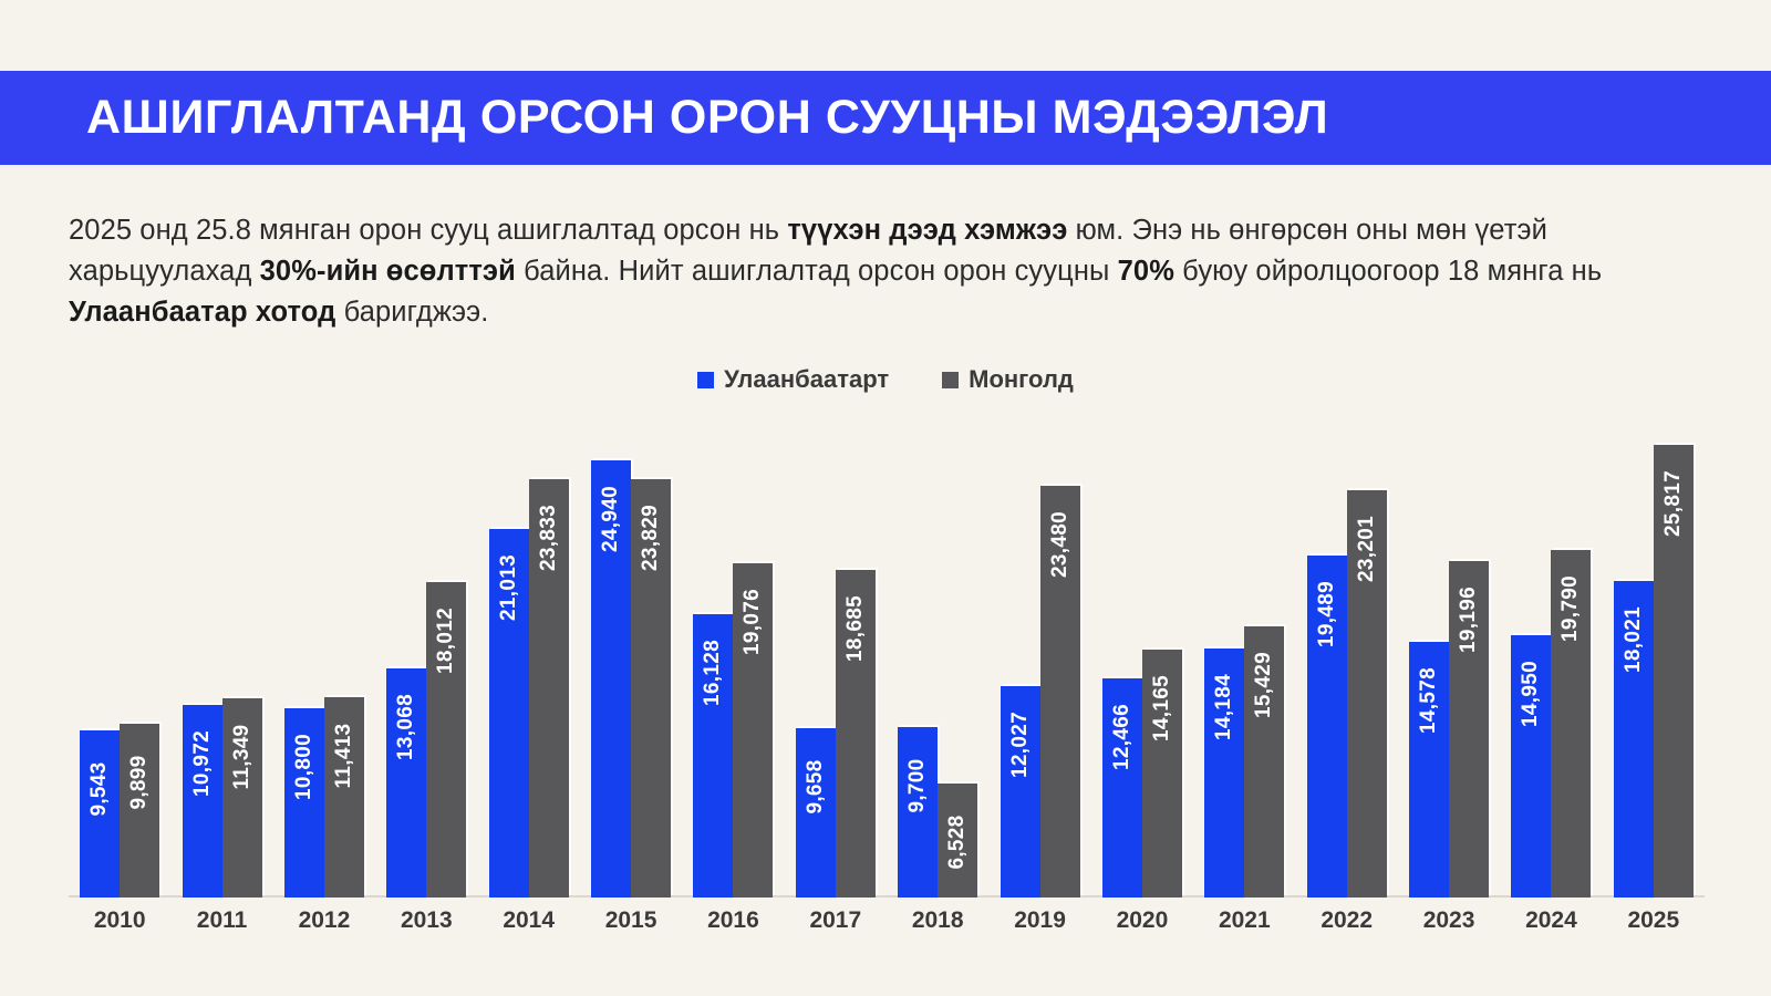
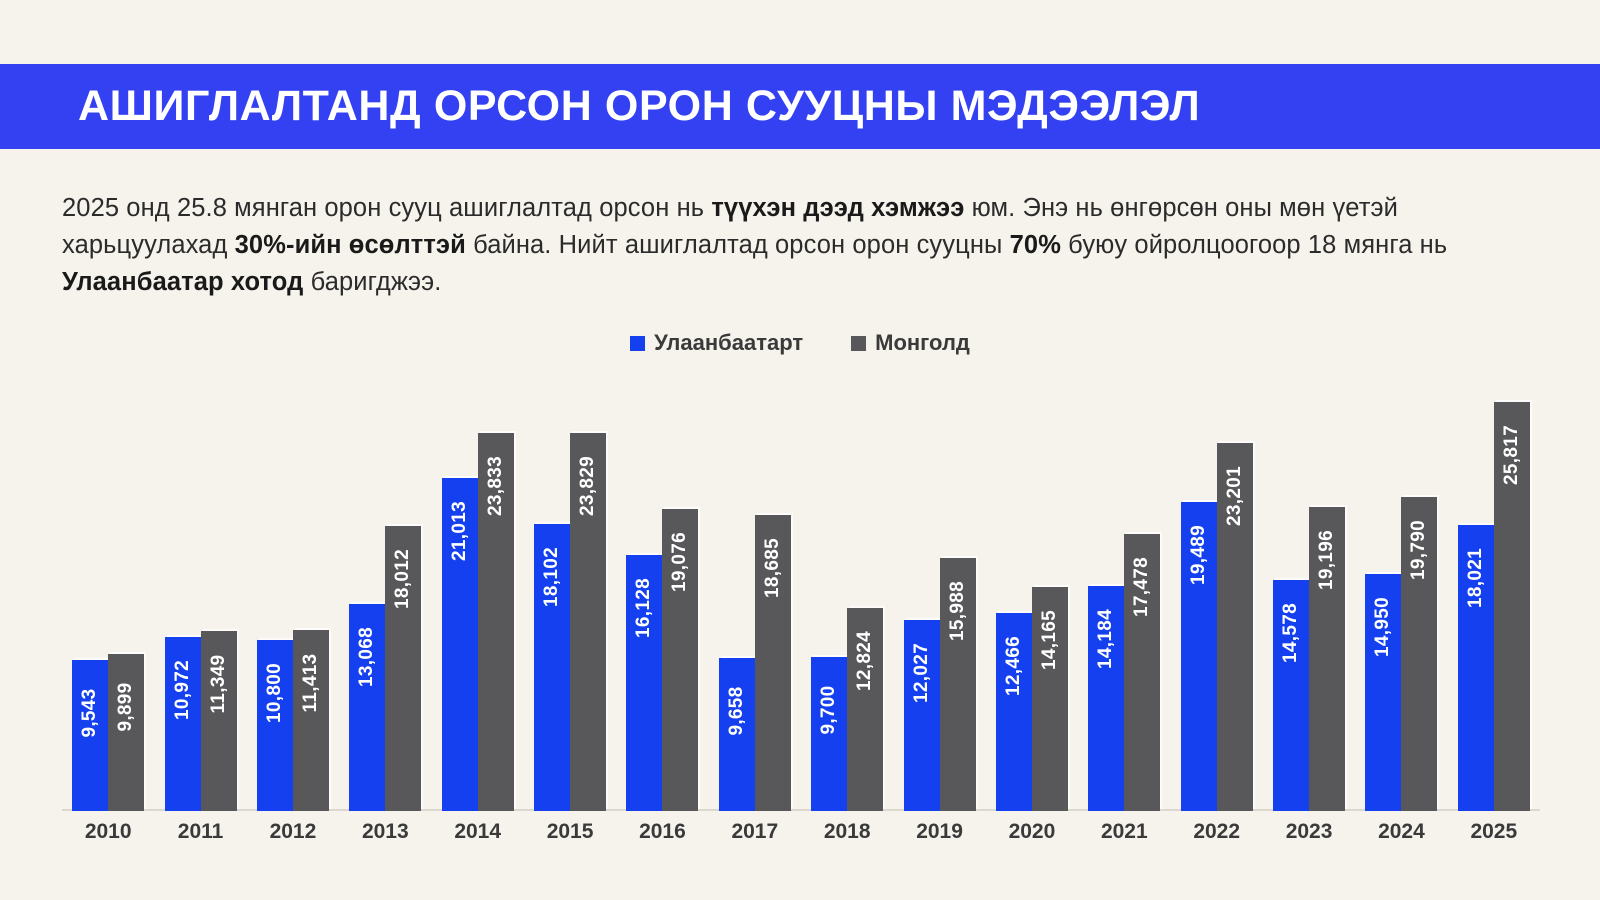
Улаанбаатарт/2015: 24,940 -> 18,102
Монголд/2018: 6,528 -> 12,824
Монголд/2019: 23,480 -> 15,988
Монголд/2021: 15,429 -> 17,478
